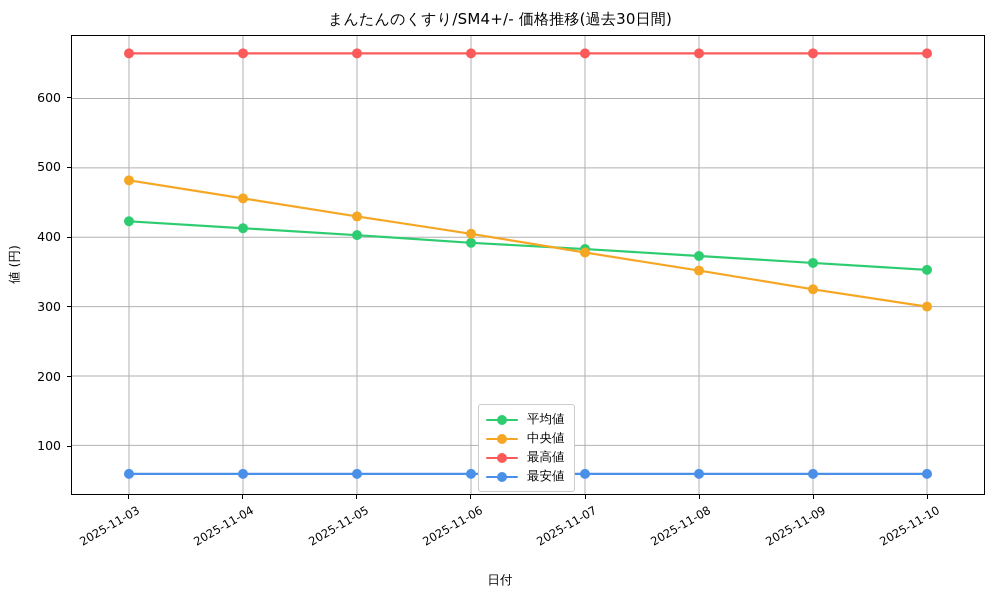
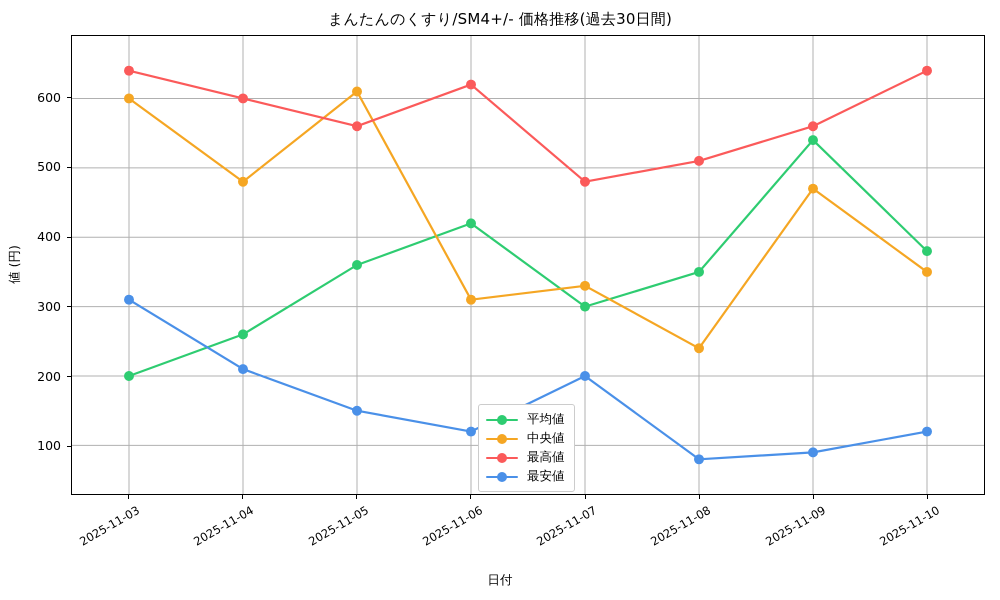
平均値/2025-11-03: 420 -> 200
中央値/2025-11-03: 480 -> 600
最高値/2025-11-03: 660 -> 640
最安値/2025-11-03: 60 -> 310
平均値/2025-11-04: 410 -> 260
中央値/2025-11-04: 460 -> 480
最高値/2025-11-04: 660 -> 600
最安値/2025-11-04: 60 -> 210
平均値/2025-11-05: 400 -> 360
中央値/2025-11-05: 430 -> 610
最高値/2025-11-05: 660 -> 560
最安値/2025-11-05: 60 -> 150
平均値/2025-11-06: 390 -> 420
中央値/2025-11-06: 400 -> 310
最高値/2025-11-06: 660 -> 620
最安値/2025-11-06: 60 -> 120
平均値/2025-11-07: 380 -> 300
中央値/2025-11-07: 380 -> 330
最高値/2025-11-07: 660 -> 480
最安値/2025-11-07: 60 -> 200
平均値/2025-11-08: 370 -> 350
中央値/2025-11-08: 350 -> 240
最高値/2025-11-08: 660 -> 510
最安値/2025-11-08: 60 -> 80
平均値/2025-11-09: 360 -> 540
中央値/2025-11-09: 320 -> 470
最高値/2025-11-09: 660 -> 560
最安値/2025-11-09: 60 -> 90
平均値/2025-11-10: 350 -> 380
中央値/2025-11-10: 300 -> 350
最高値/2025-11-10: 660 -> 640
最安値/2025-11-10: 60 -> 120
